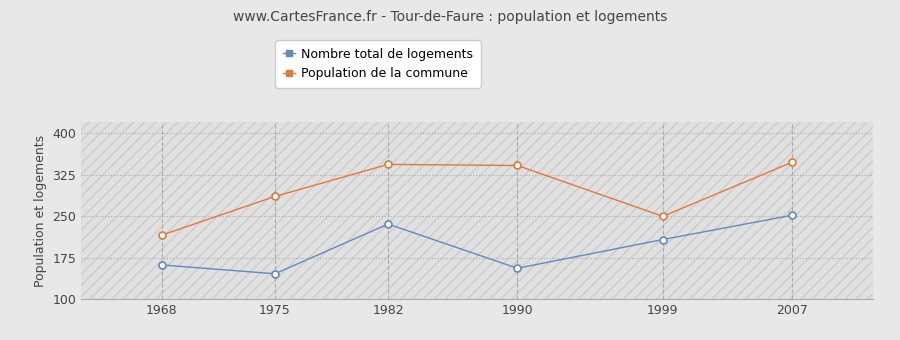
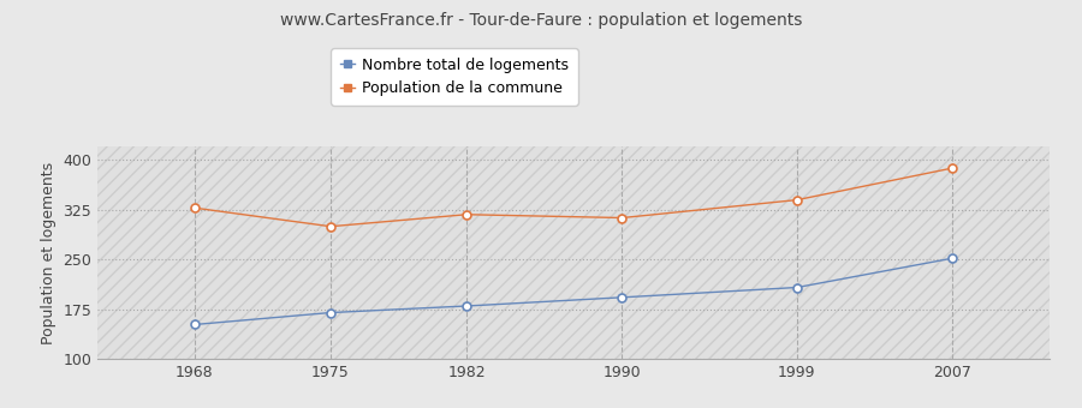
Nombre total de logements/1968: 162 -> 152
Population de la commune/1968: 216 -> 328
Nombre total de logements/1975: 146 -> 170
Population de la commune/1975: 286 -> 300
Nombre total de logements/1982: 236 -> 180
Population de la commune/1982: 344 -> 318
Nombre total de logements/1990: 156 -> 193
Population de la commune/1990: 342 -> 313
Population de la commune/1999: 250 -> 340
Population de la commune/2007: 348 -> 388
